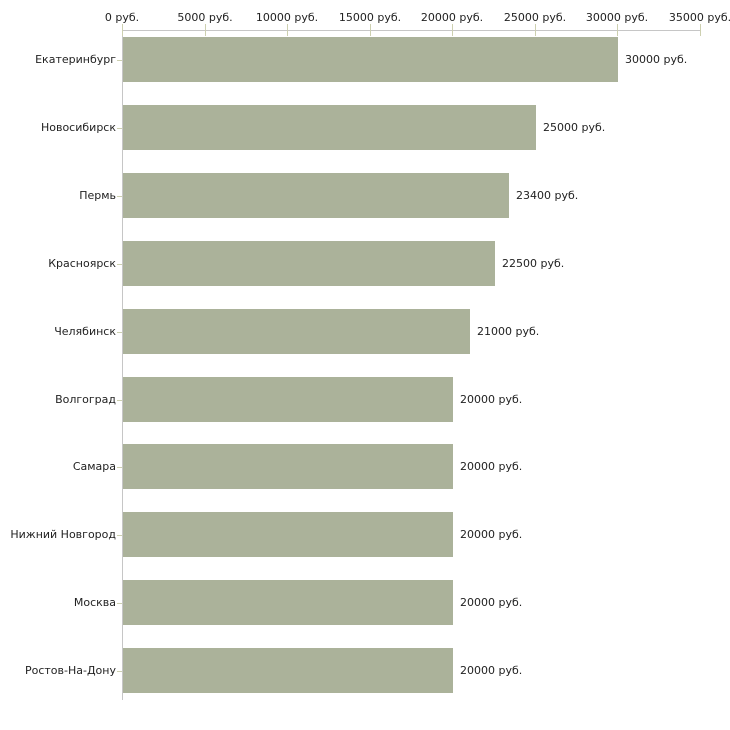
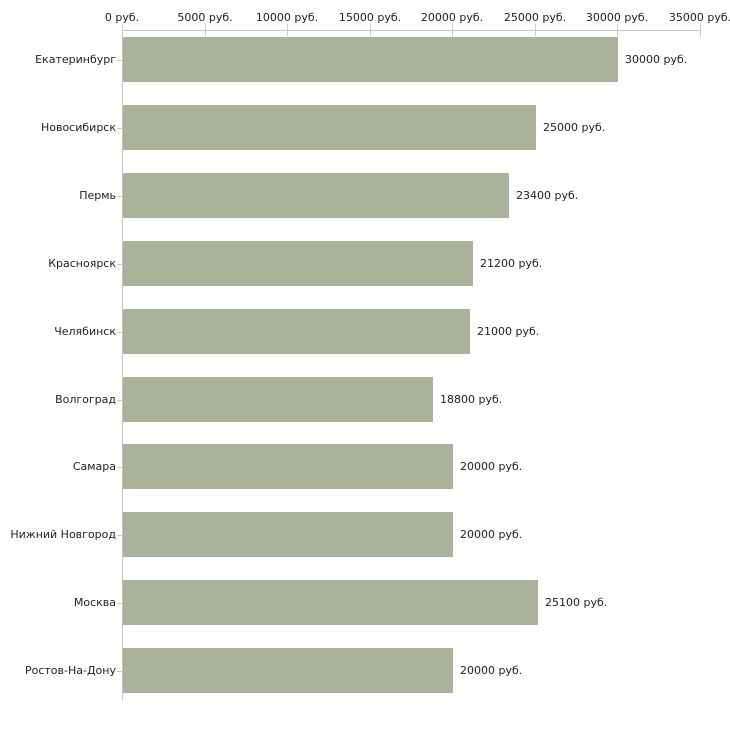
Красноярск: 22500 -> 21200
Волгоград: 20000 -> 18800
Москва: 20000 -> 25100
